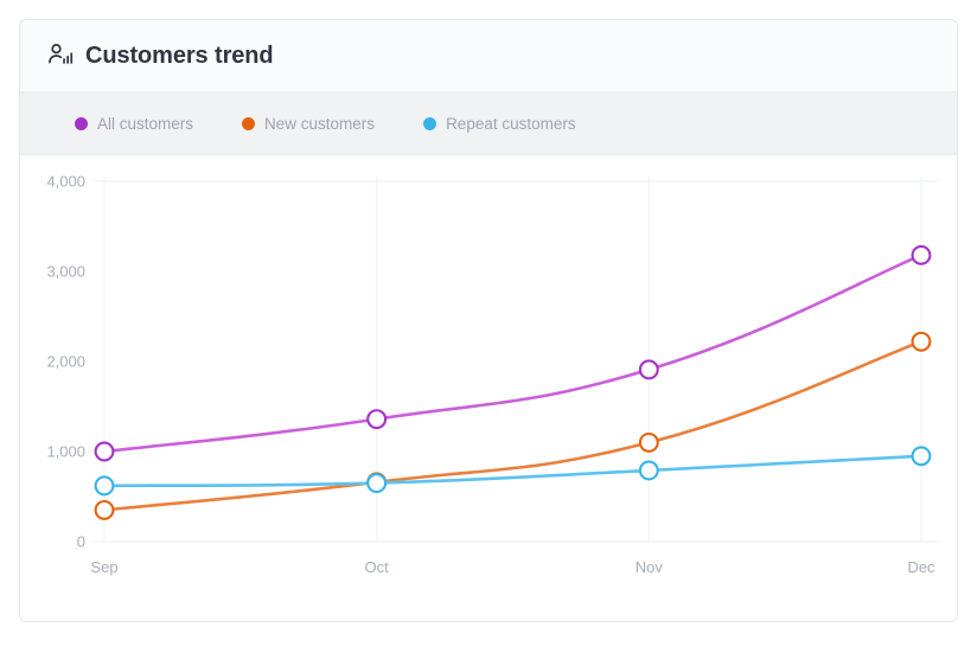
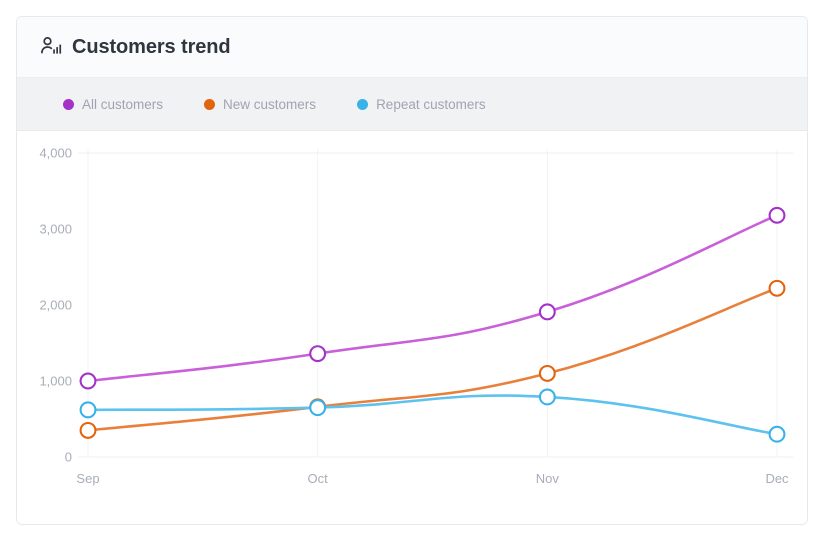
Repeat customers/Dec: 1000 -> 300
